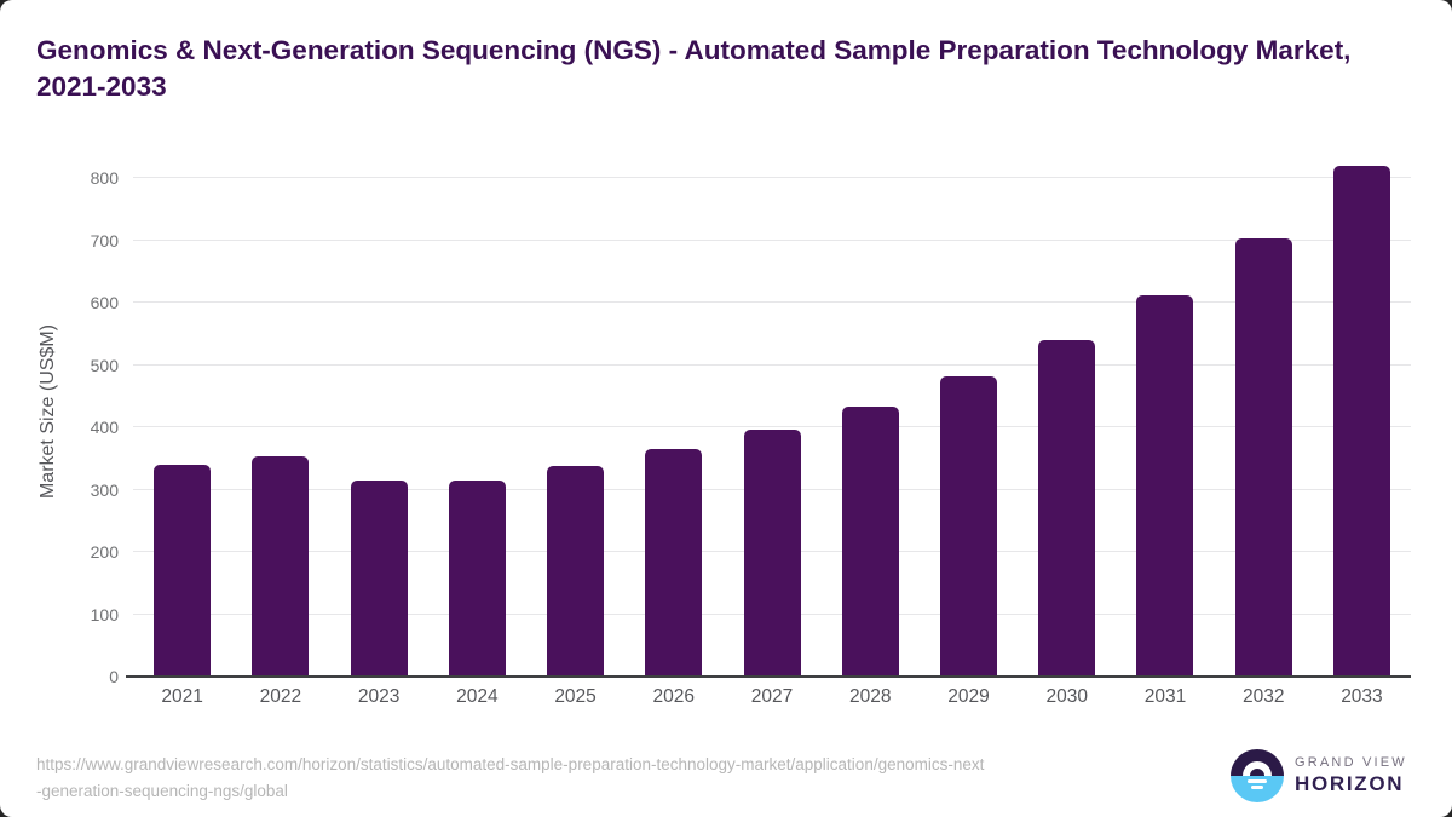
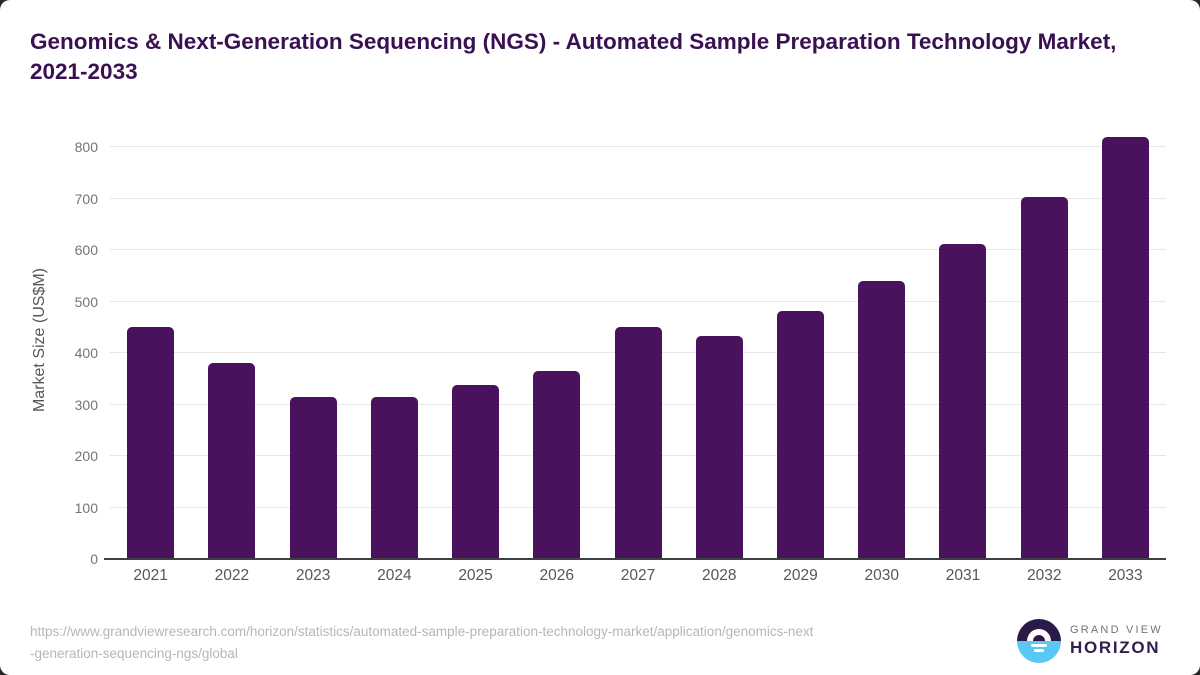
2021: 340 -> 450
2022: 350 -> 380
2027: 400 -> 450
